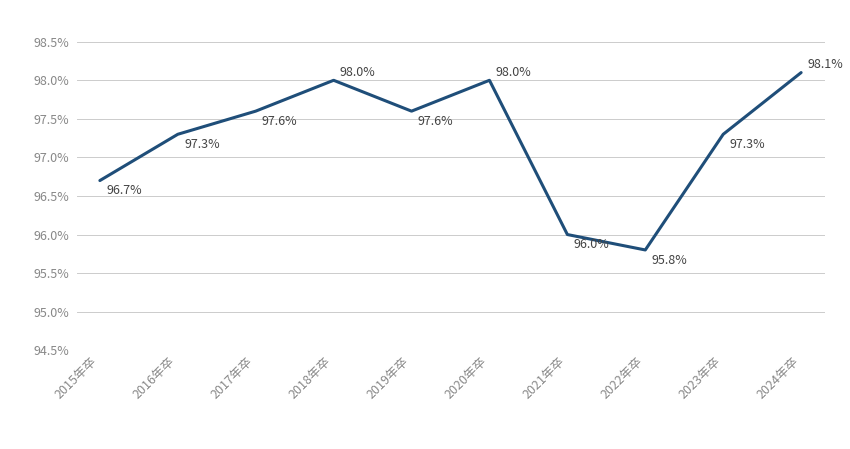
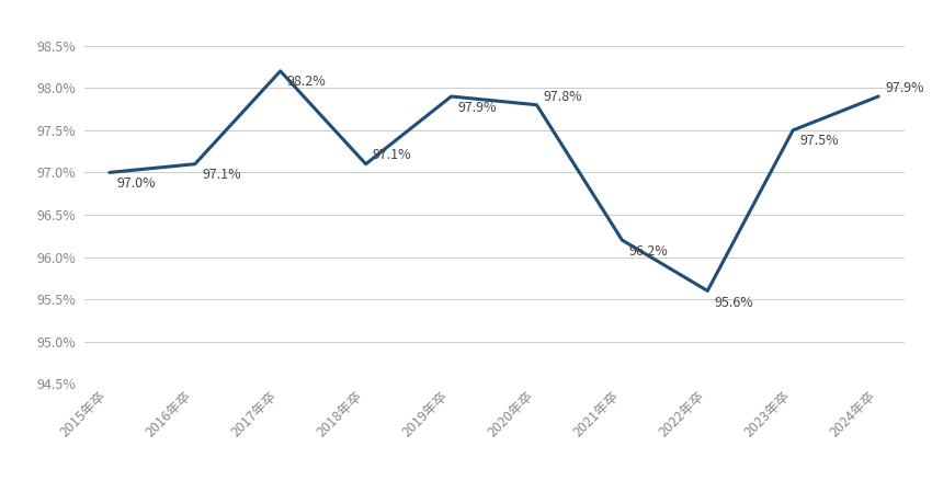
2015年卒: 96.7% -> 97.0%
2016年卒: 97.3% -> 97.1%
2017年卒: 97.6% -> 98.2%
2018年卒: 98.0% -> 97.1%
2019年卒: 97.6% -> 97.9%
2020年卒: 98.0% -> 97.8%
2021年卒: 96.0% -> 96.2%
2022年卒: 95.8% -> 95.6%
2023年卒: 97.3% -> 97.5%
2024年卒: 98.1% -> 97.9%
